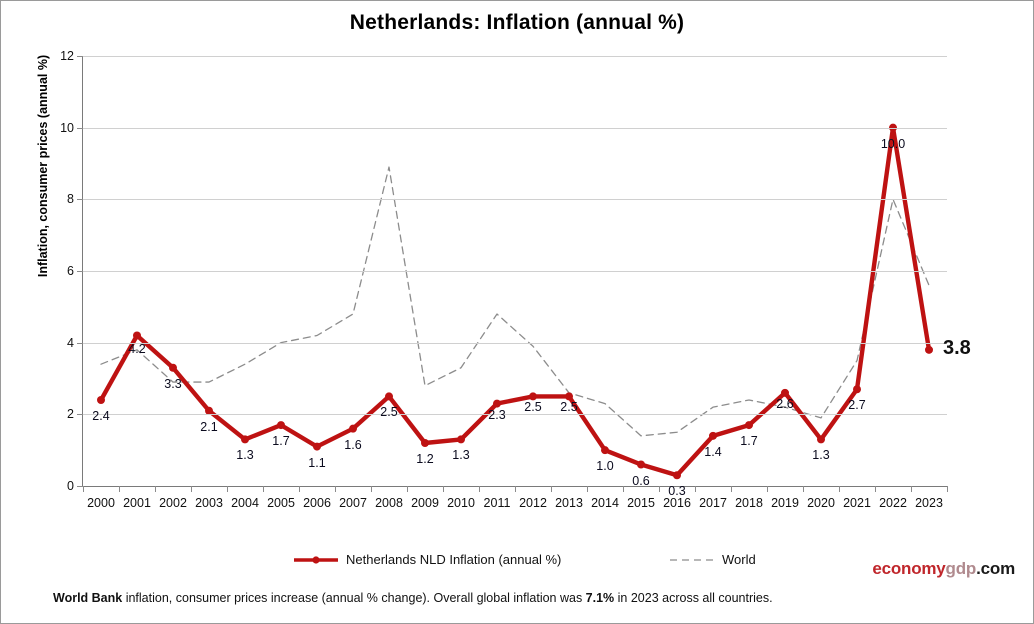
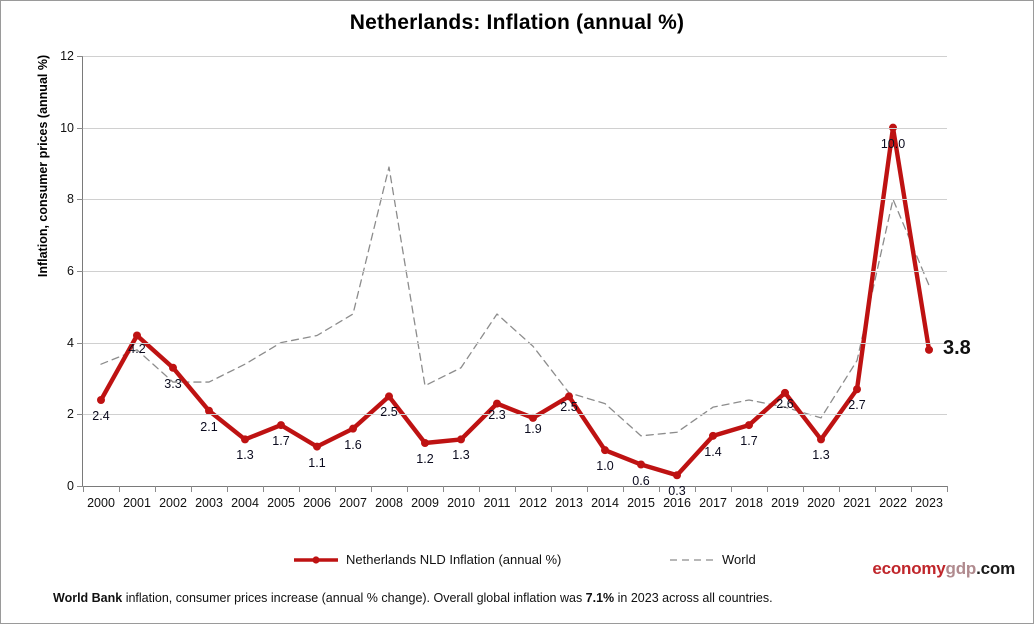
Netherlands NLD Inflation (annual %)/2012: 2.5 -> 1.9
